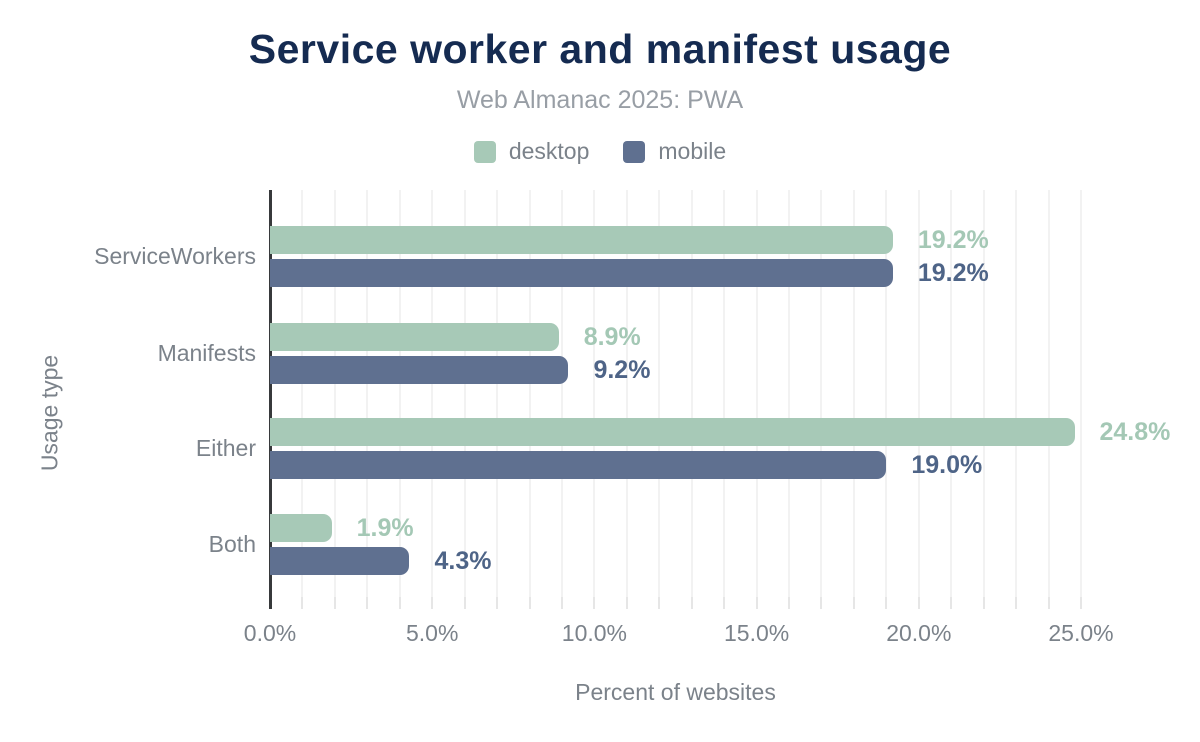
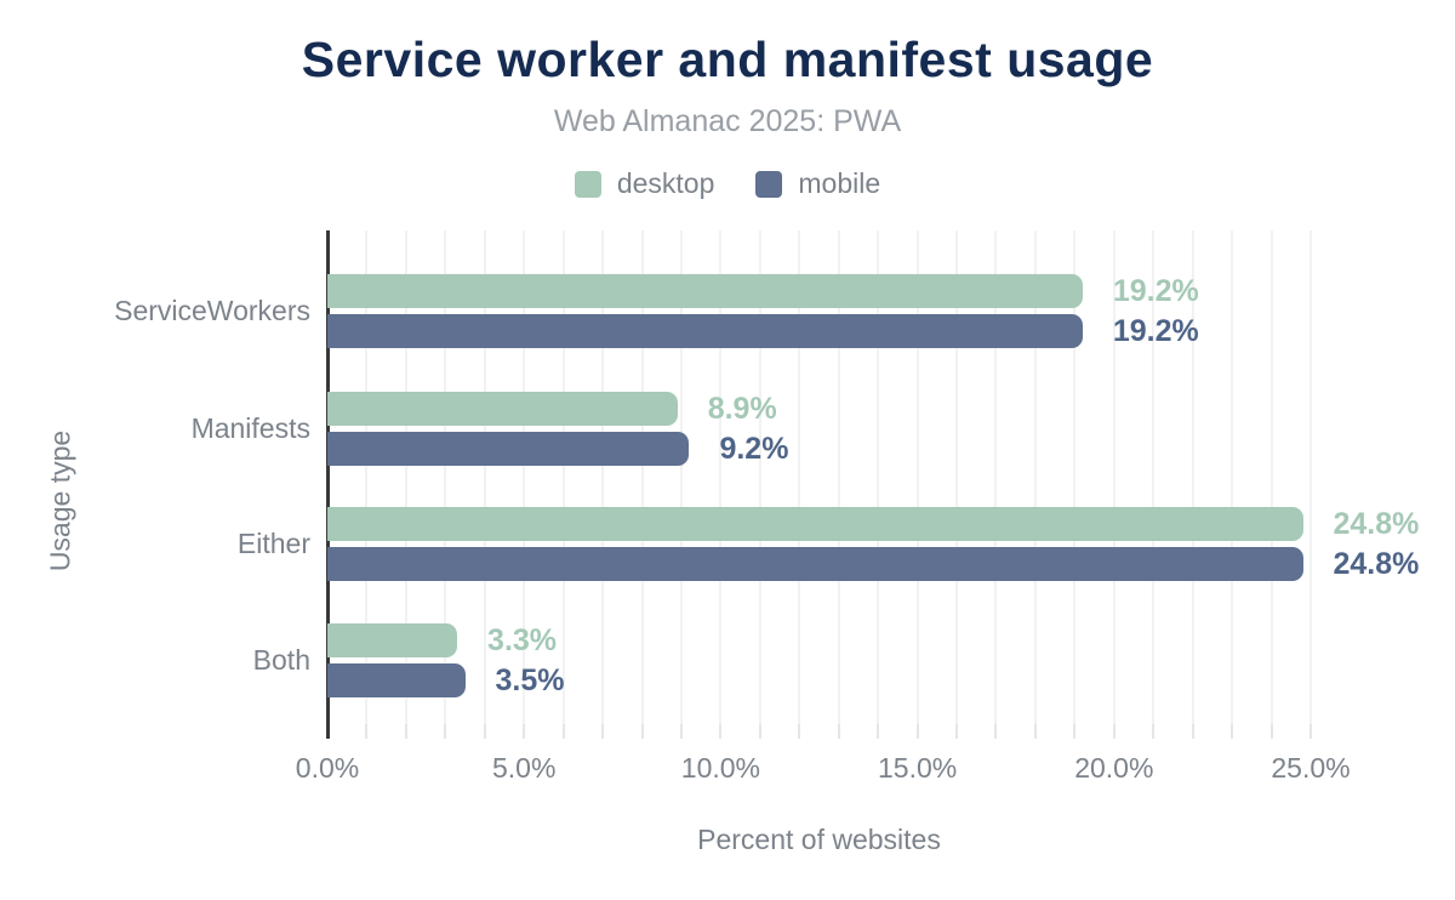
mobile/Either: 19.0% -> 24.8%
desktop/Both: 1.9% -> 3.3%
mobile/Both: 4.3% -> 3.5%
